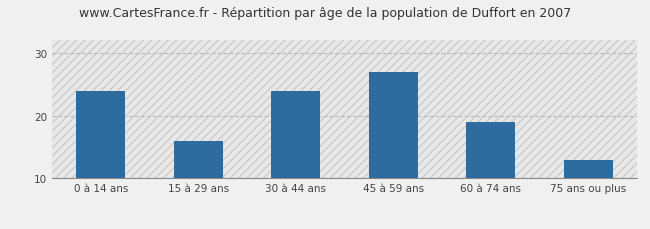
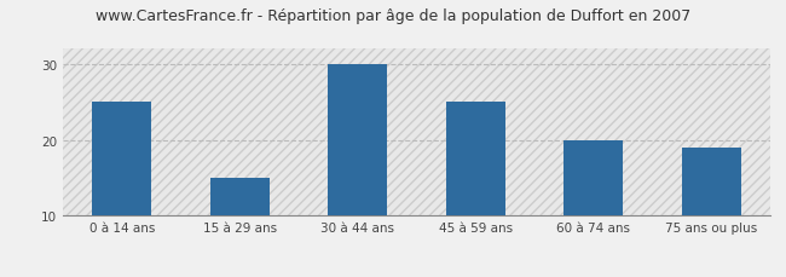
0 à 14 ans: 24 -> 25
15 à 29 ans: 16 -> 15
30 à 44 ans: 24 -> 30
45 à 59 ans: 27 -> 25
60 à 74 ans: 19 -> 20
75 ans ou plus: 13 -> 19
